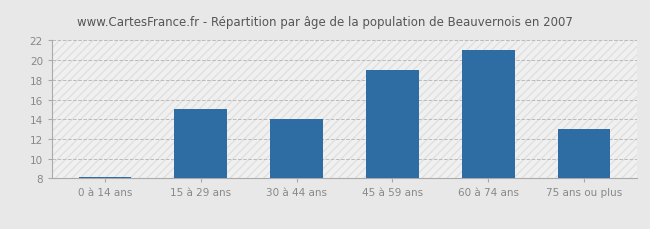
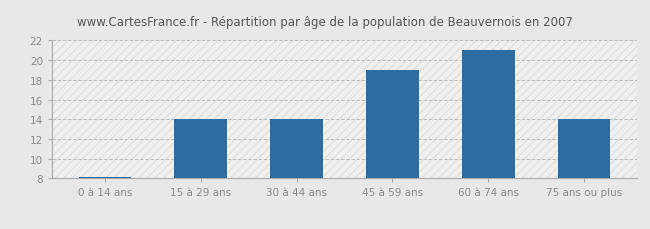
15 à 29 ans: 15.0 -> 14.0
75 ans ou plus: 13.0 -> 14.0
